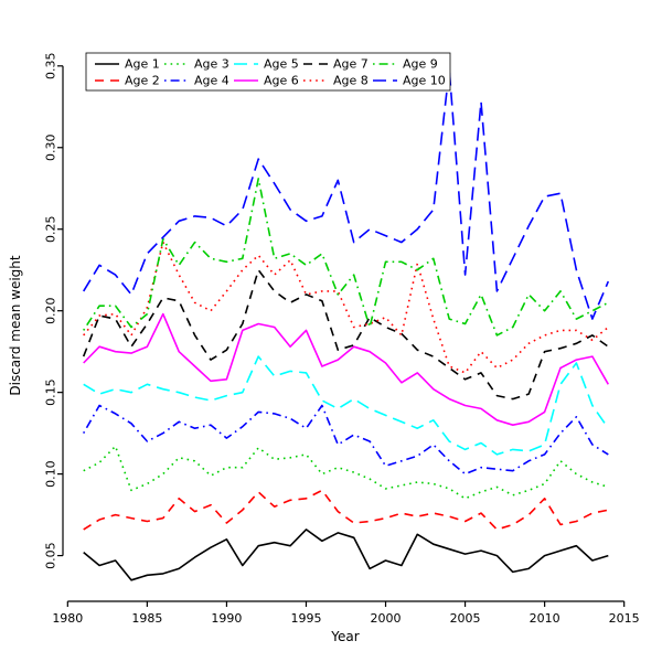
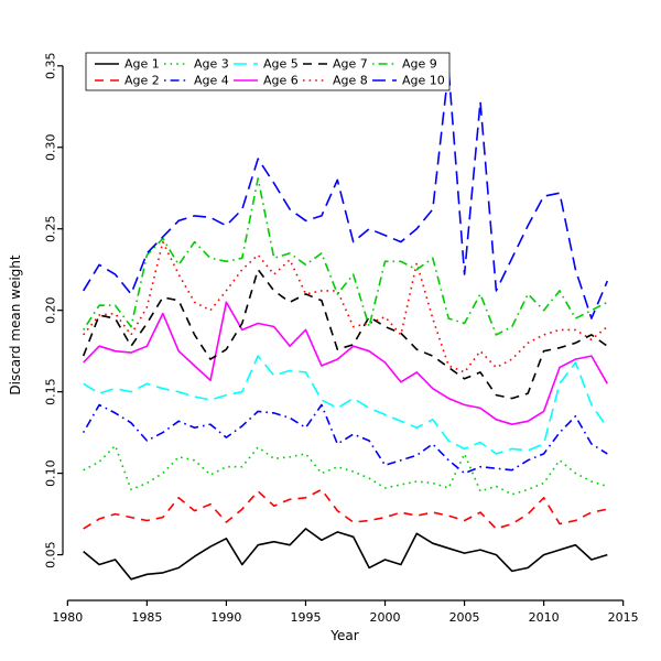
Age 9/1985: 0.198 -> 0.234
Age 6/1990: 0.158 -> 0.205
Age 3/2005: 0.085 -> 0.112
